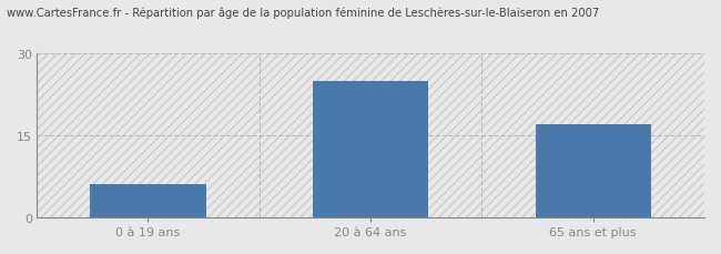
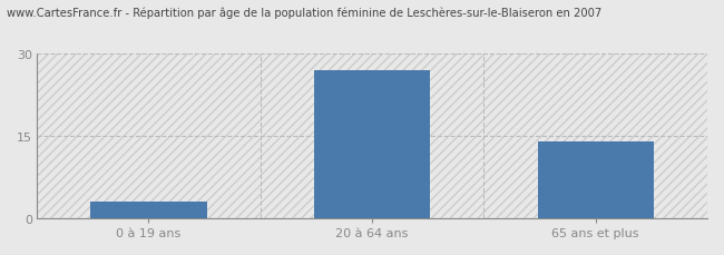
0 à 19 ans: 6 -> 3
20 à 64 ans: 25 -> 27
65 ans et plus: 17 -> 14
